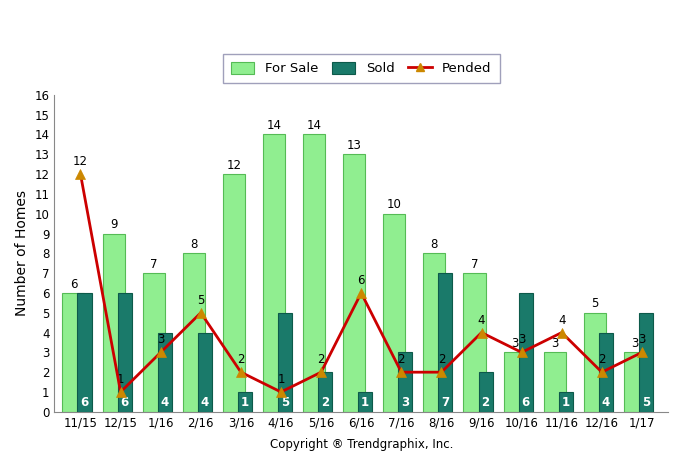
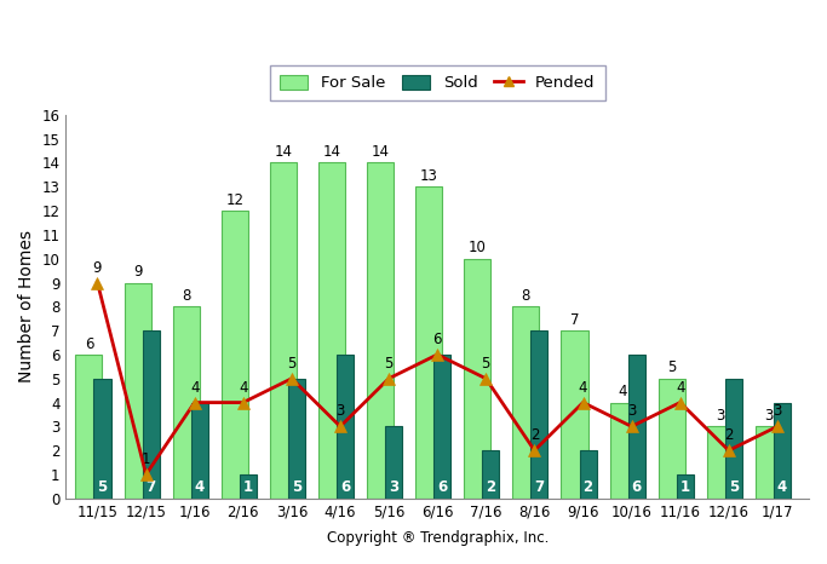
Pended/11/15: 12 -> 9
Sold/11/15: 6 -> 5
Sold/12/15: 6 -> 7
For Sale/1/16: 7 -> 8
Pended/1/16: 3 -> 4
For Sale/2/16: 8 -> 12
Pended/2/16: 5 -> 4
Sold/2/16: 4 -> 1
For Sale/3/16: 12 -> 14
Pended/3/16: 2 -> 5
Sold/3/16: 1 -> 5
Pended/4/16: 1 -> 3
Sold/4/16: 5 -> 6
Pended/5/16: 2 -> 5
Sold/5/16: 2 -> 3
Sold/6/16: 1 -> 6
Pended/7/16: 2 -> 5
Sold/7/16: 3 -> 2
For Sale/10/16: 3 -> 4
For Sale/11/16: 3 -> 5
For Sale/12/16: 5 -> 3
Sold/12/16: 4 -> 5
Sold/1/17: 5 -> 4
